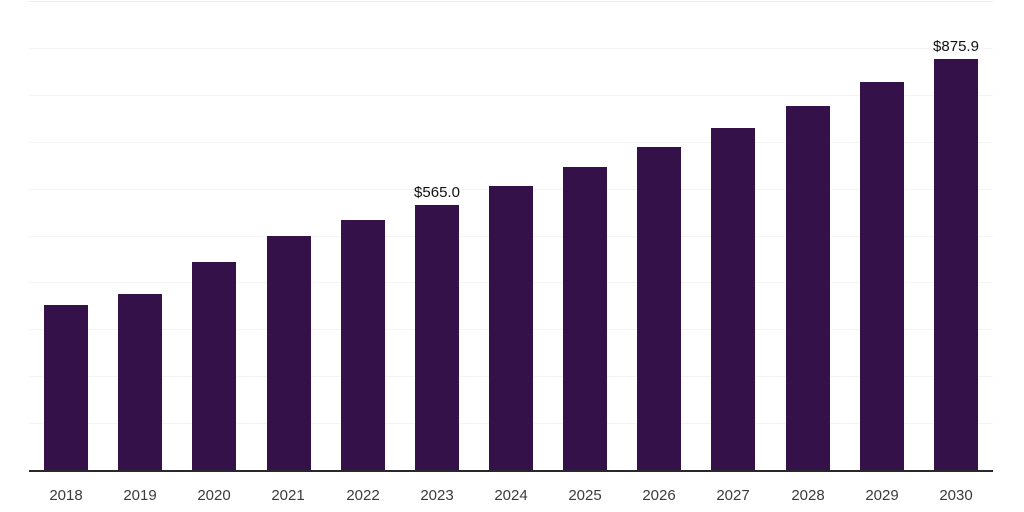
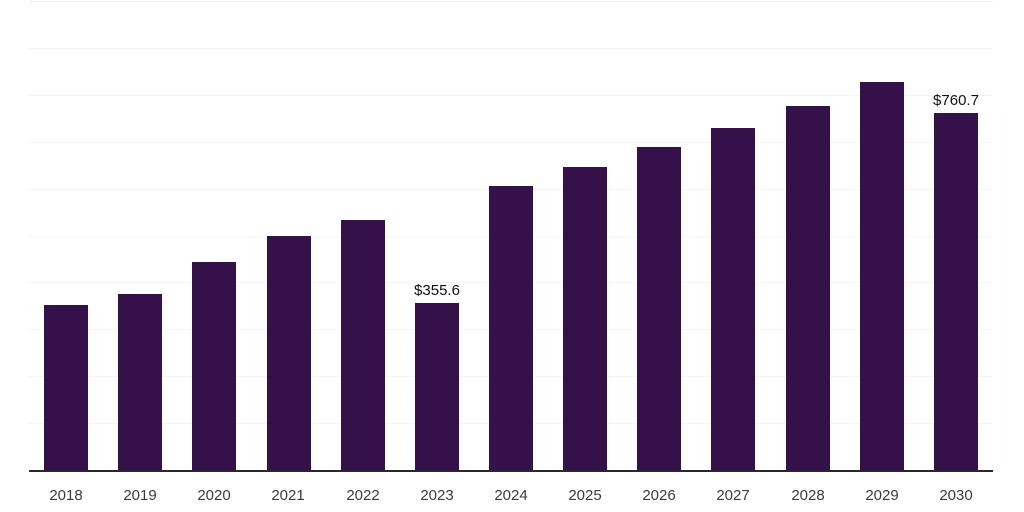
2023: $565.0 -> $355.6
2030: $875.9 -> $760.7
